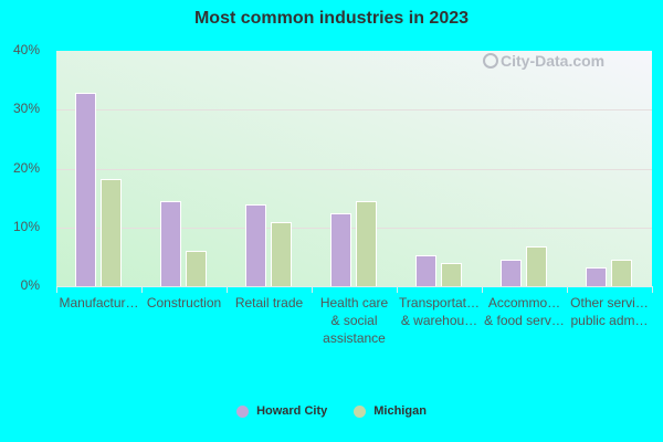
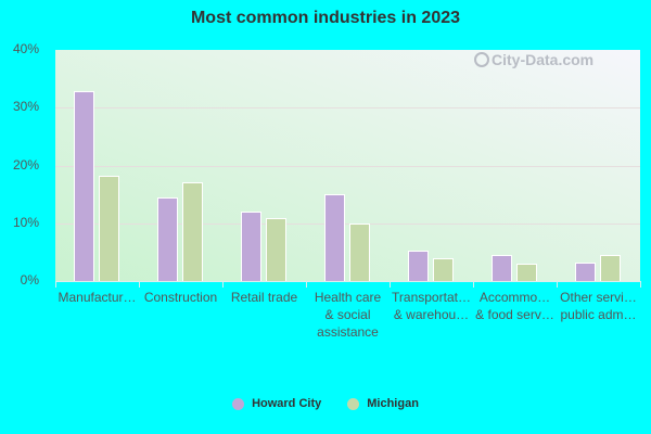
Michigan/Construction: 6% -> 17%
Howard City/Retail trade: 14% -> 12%
Howard City/Health care & social assistance: 12% -> 15%
Michigan/Health care & social assistance: 14% -> 10%
Michigan/Accommo… & food serv…: 7% -> 3%
